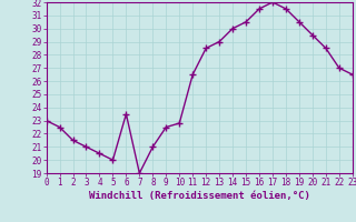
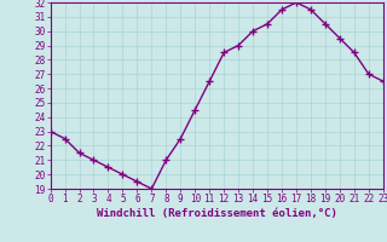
6: 23.5 -> 19.5
10: 22.8 -> 24.5
